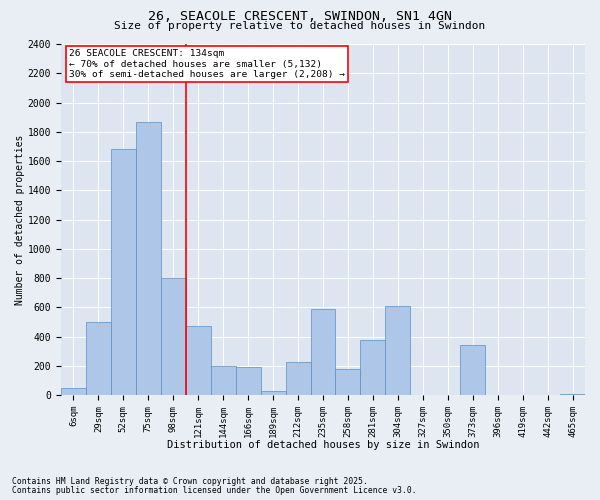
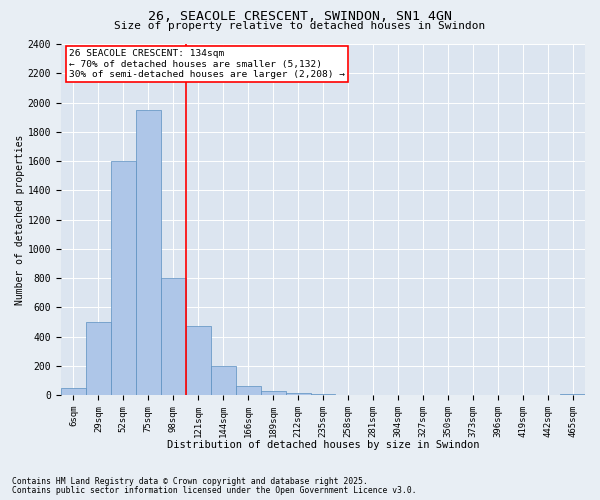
52sqm: 1680 -> 1600
75sqm: 1870 -> 1950
166sqm: 190 -> 60
212sqm: 230 -> 20
235sqm: 590 -> 10
258sqm: 180 -> 0
281sqm: 380 -> 0
304sqm: 610 -> 0
373sqm: 340 -> 0
